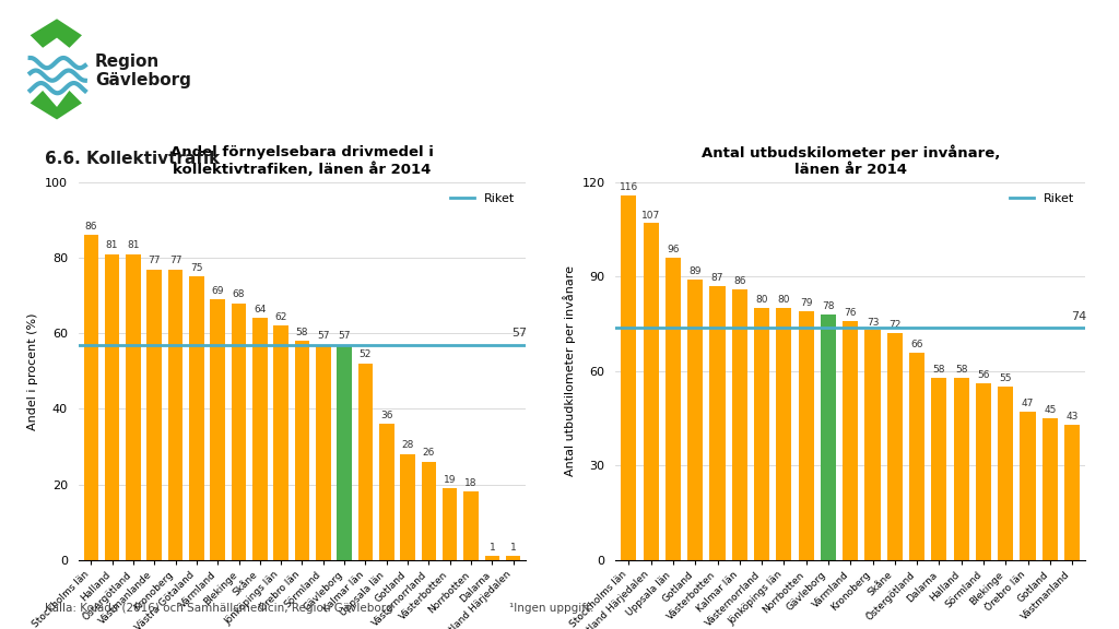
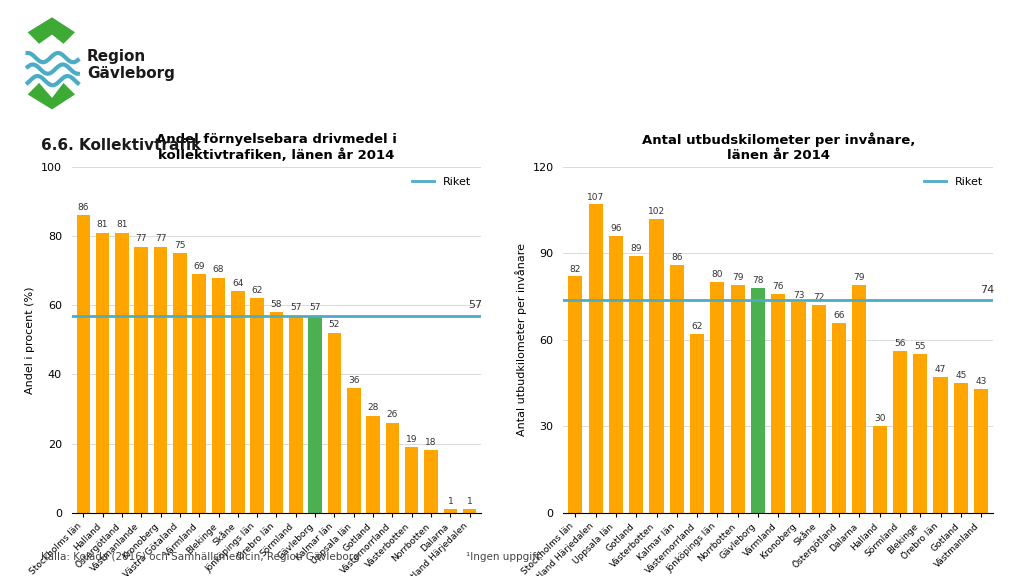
Antal utbudskilometer per invånare, länen år 2014/Stockholms län: 116 -> 82
Antal utbudskilometer per invånare, länen år 2014/Västerbotten: 87 -> 102
Antal utbudskilometer per invånare, länen år 2014/Västernorrland: 80 -> 62
Antal utbudskilometer per invånare, länen år 2014/Dalarna: 58 -> 79
Antal utbudskilometer per invånare, länen år 2014/Halland: 58 -> 30
